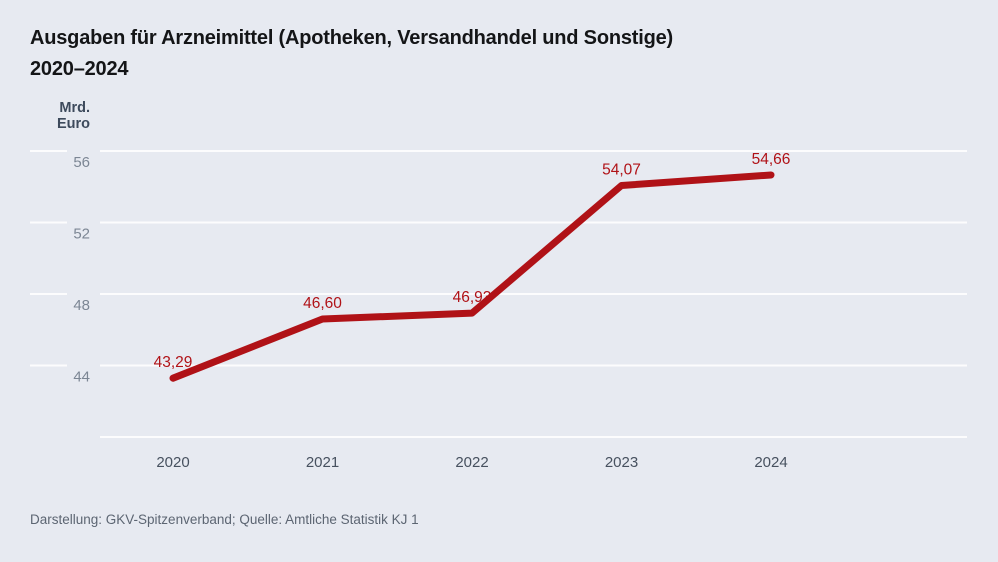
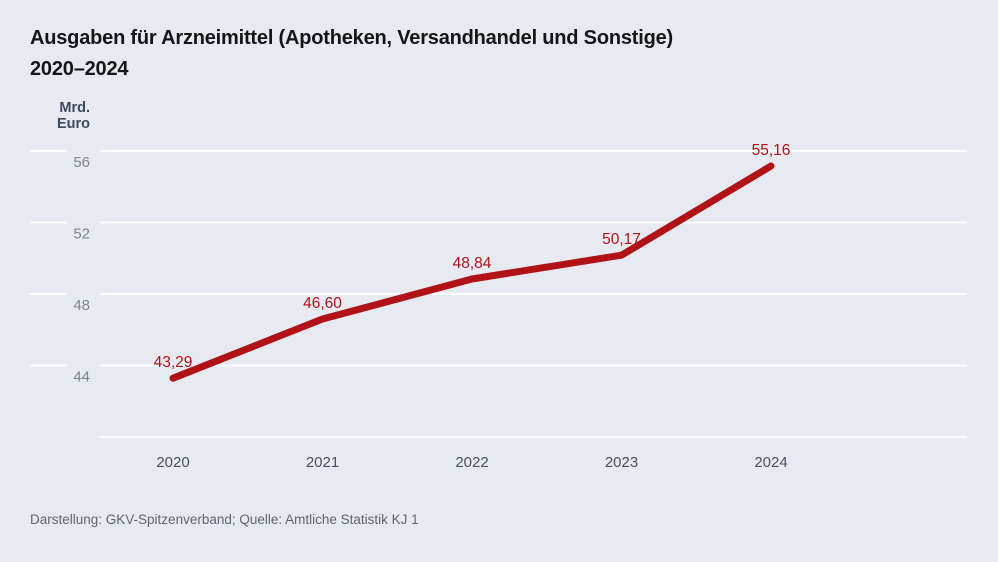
2022: 46,93 -> 48,84
2023: 54,07 -> 50,17
2024: 54,66 -> 55,16
